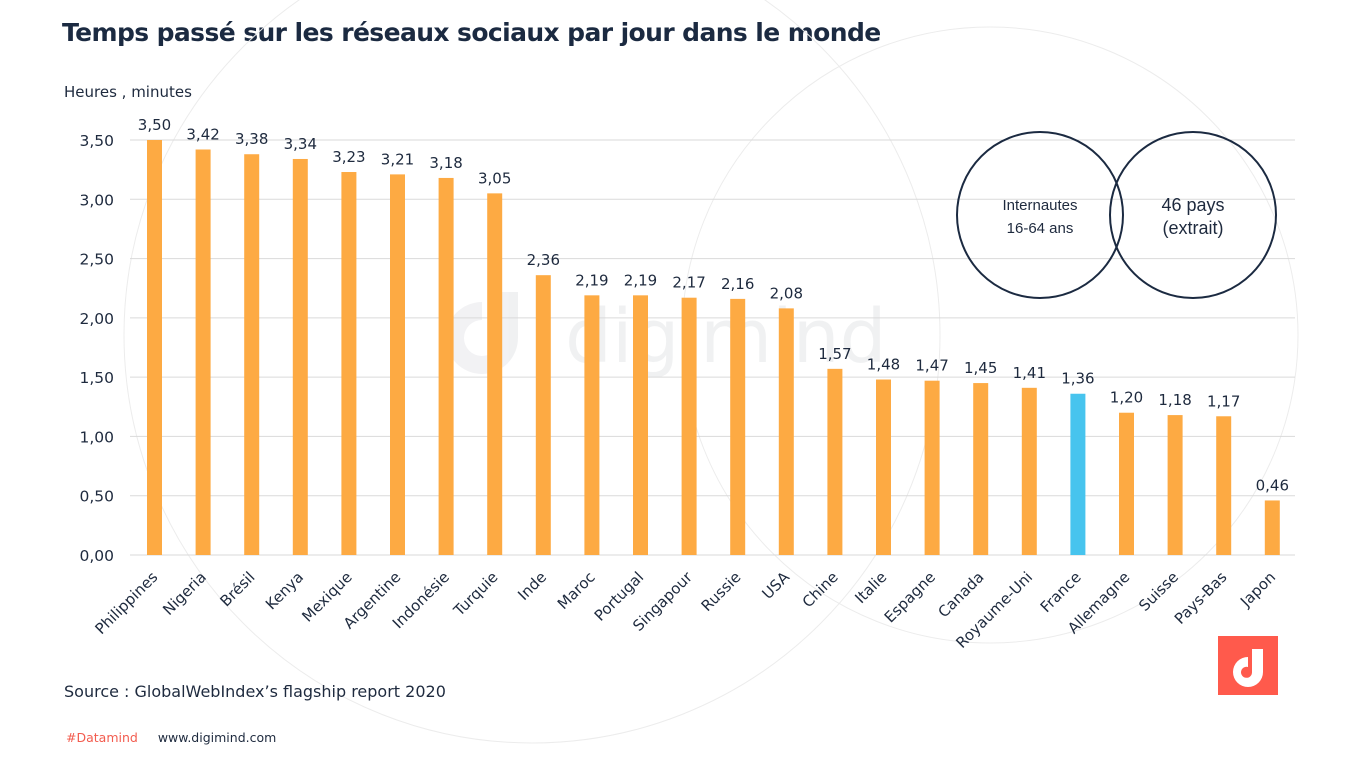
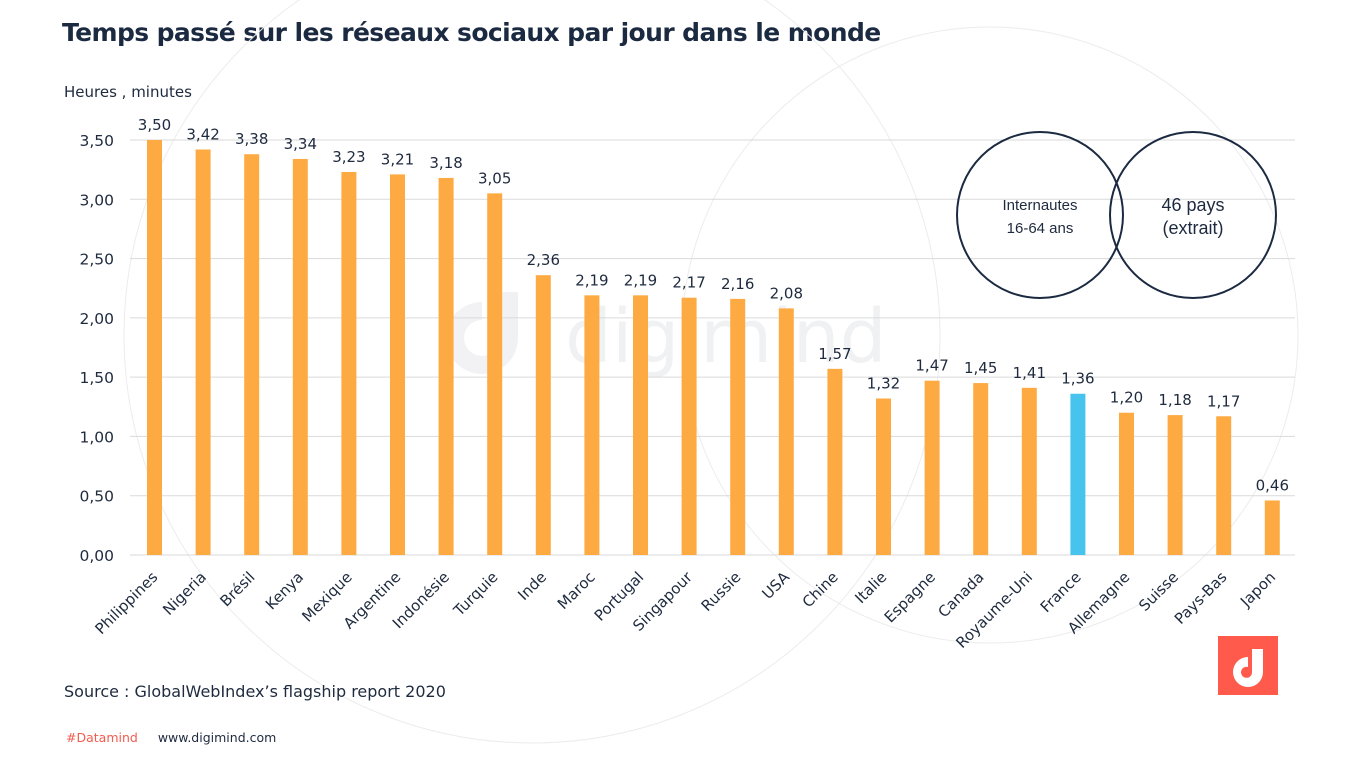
Italie: 1,48 -> 1,32
